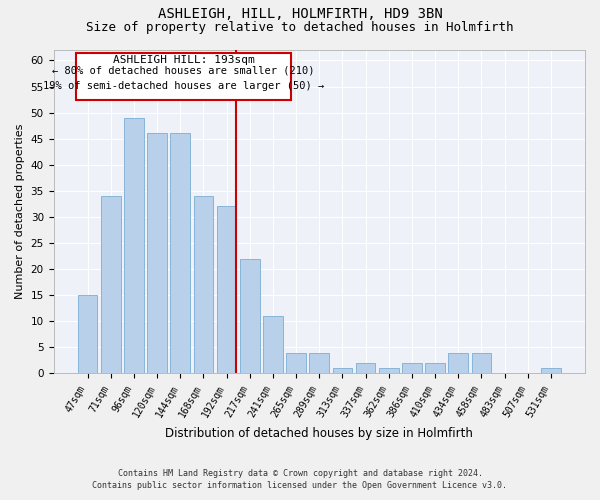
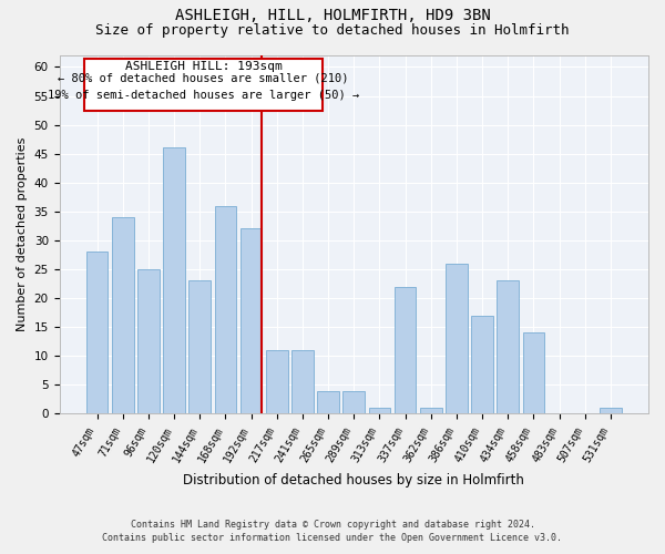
47sqm: 15 -> 28
96sqm: 49 -> 25
144sqm: 46 -> 23
168sqm: 34 -> 36
217sqm: 22 -> 11
337sqm: 2 -> 22
386sqm: 2 -> 26
410sqm: 2 -> 17
434sqm: 4 -> 23
458sqm: 4 -> 14
